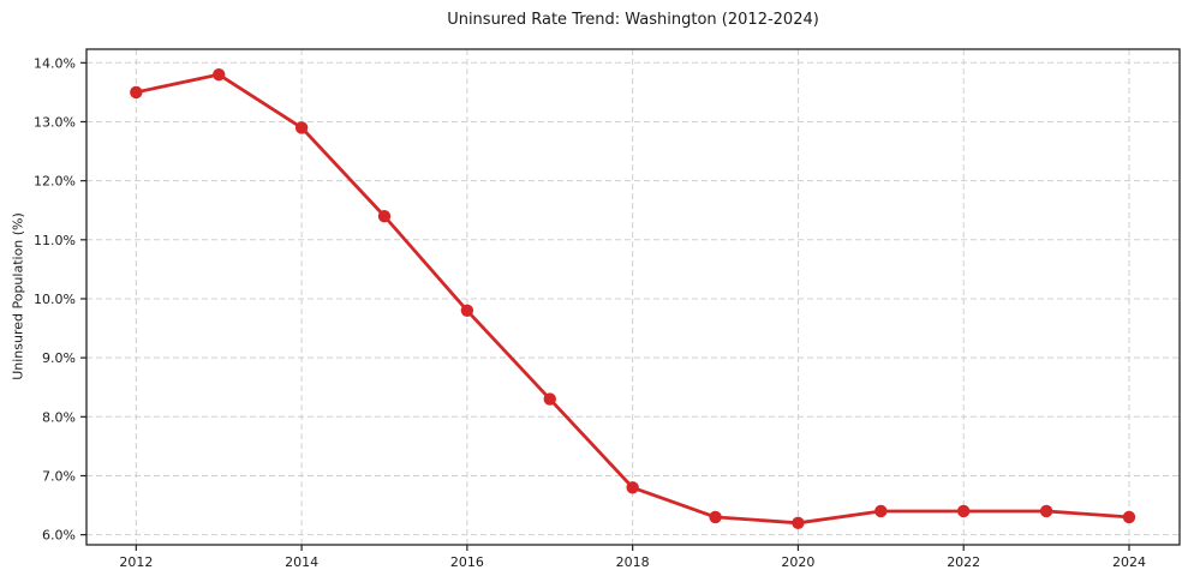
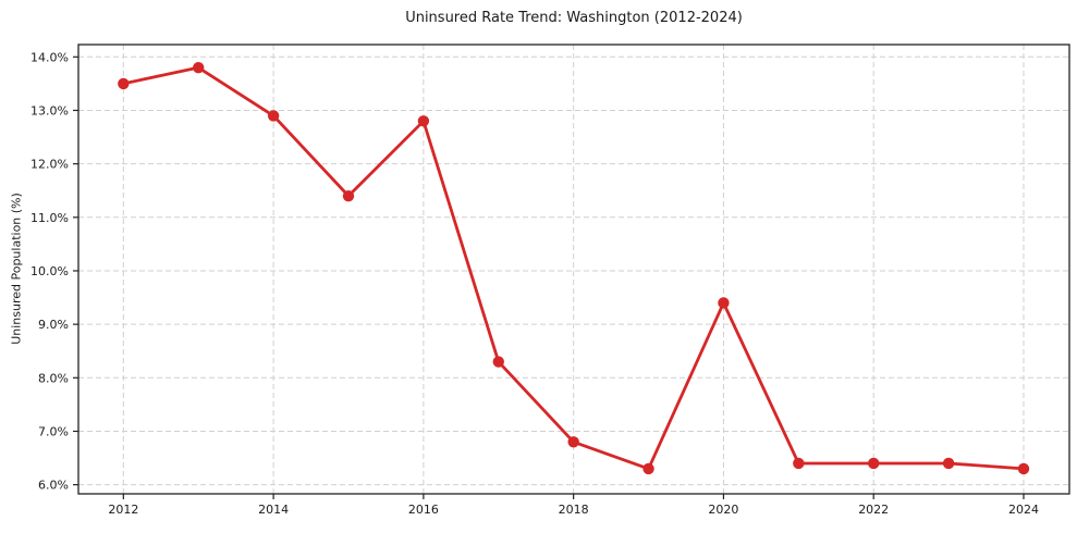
2016: 9.8% -> 12.8%
2020: 6.2% -> 9.4%
